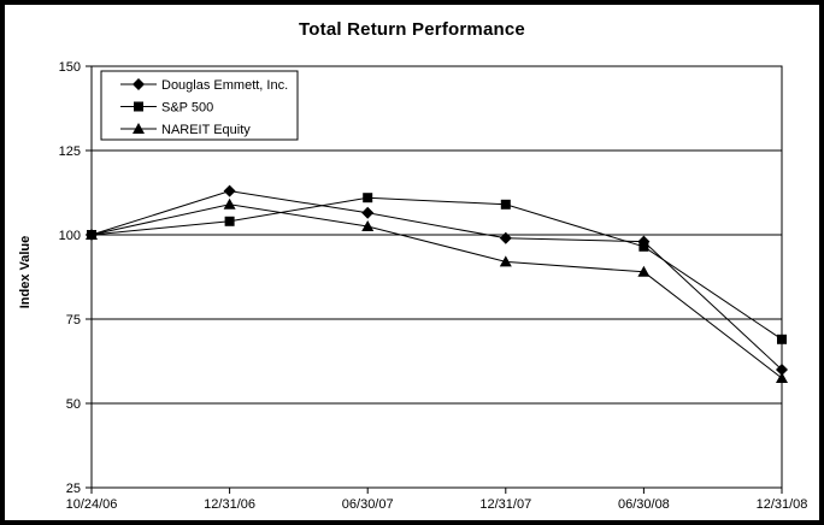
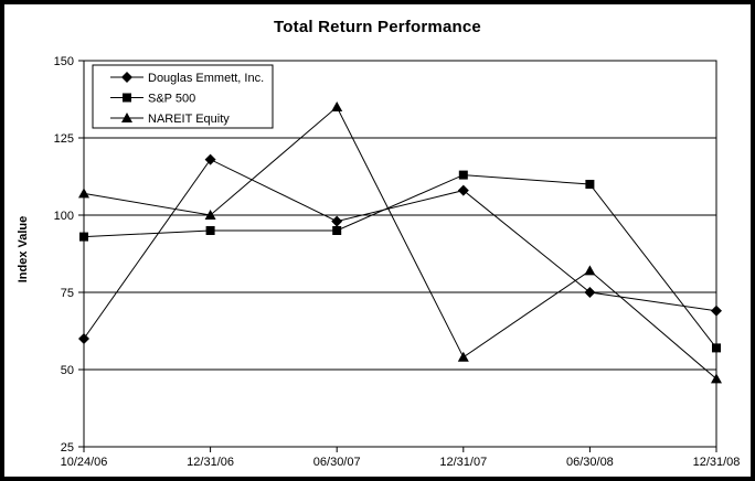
Douglas Emmett, Inc./10/24/06: 100 -> 60
S&P 500/10/24/06: 100 -> 93
NAREIT Equity/10/24/06: 100 -> 107
Douglas Emmett, Inc./12/31/06: 113 -> 118
S&P 500/12/31/06: 104 -> 95
NAREIT Equity/12/31/06: 109 -> 100
Douglas Emmett, Inc./06/30/07: 106 -> 98
S&P 500/06/30/07: 111 -> 95
NAREIT Equity/06/30/07: 102 -> 135
Douglas Emmett, Inc./12/31/07: 99 -> 108
S&P 500/12/31/07: 109 -> 113
NAREIT Equity/12/31/07: 92 -> 54
Douglas Emmett, Inc./06/30/08: 98 -> 75
S&P 500/06/30/08: 96 -> 110
NAREIT Equity/06/30/08: 89 -> 82
Douglas Emmett, Inc./12/31/08: 60 -> 69
S&P 500/12/31/08: 69 -> 57
NAREIT Equity/12/31/08: 58 -> 47
